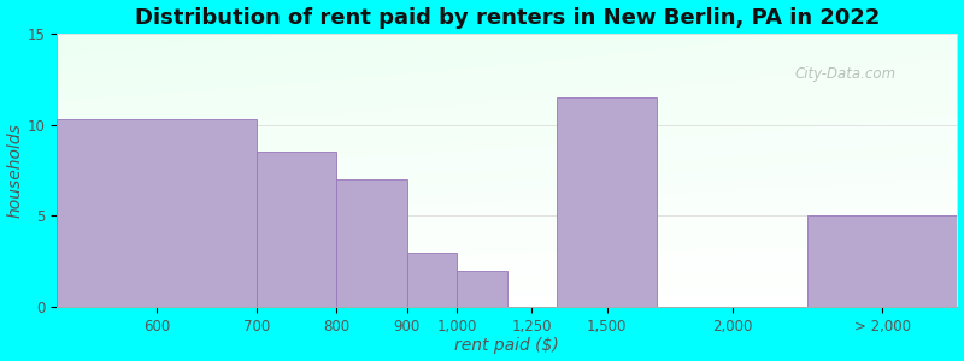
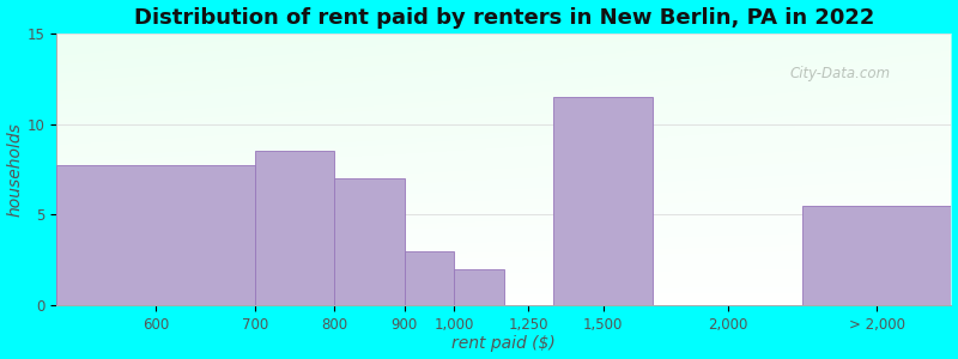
600: 10.3 -> 7.7
> 2,000: 5.0 -> 5.5
